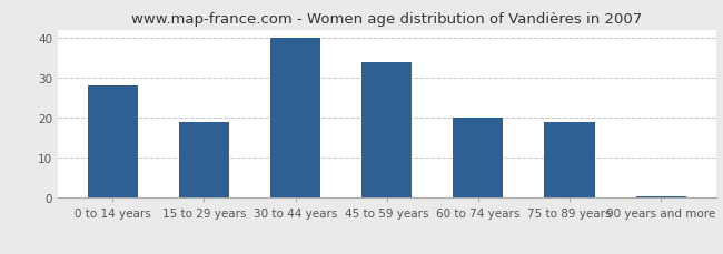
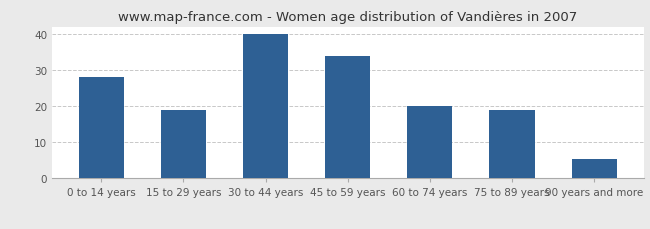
90 years and more: 0.5 -> 5.5
